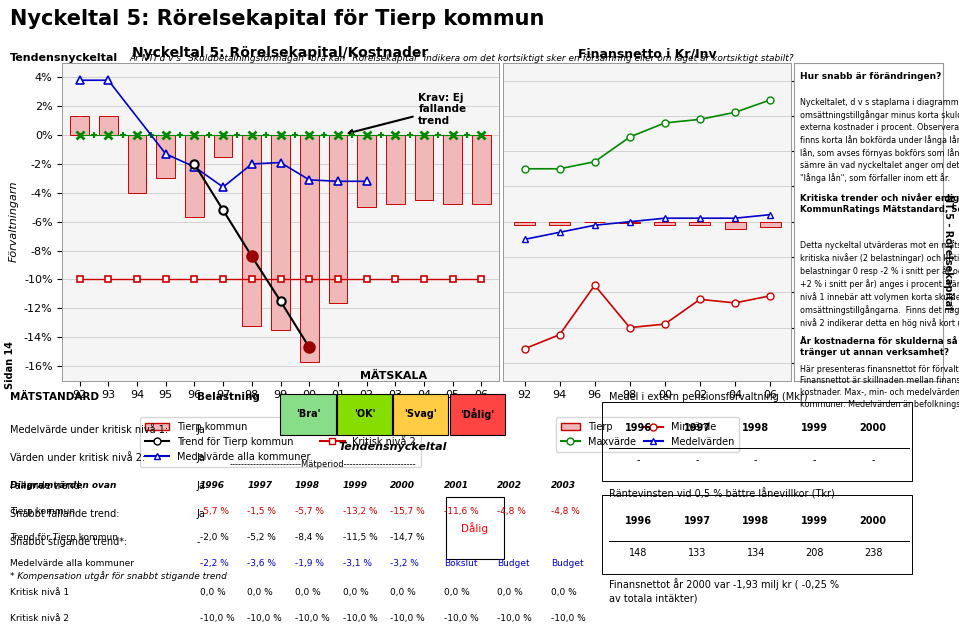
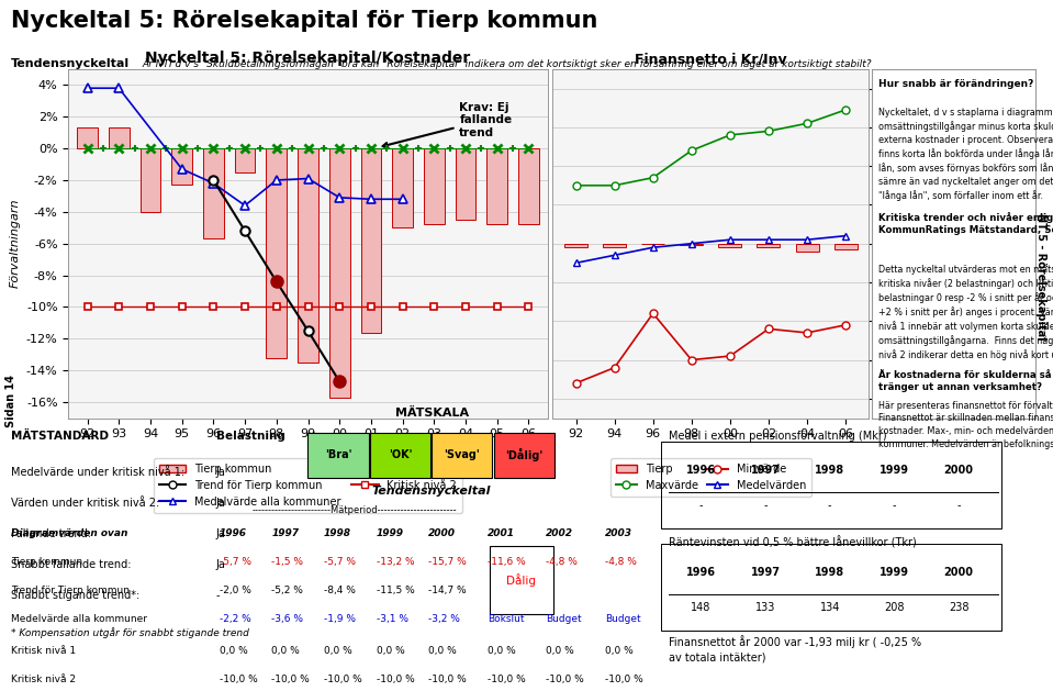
Tierp kommun/95: -3.0% -> -2.3%
